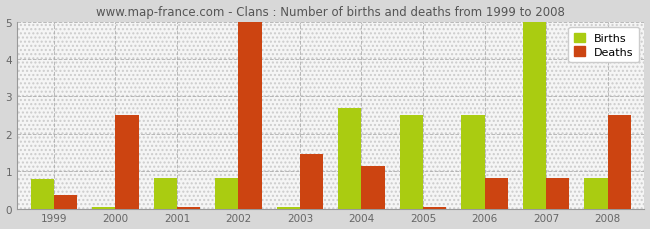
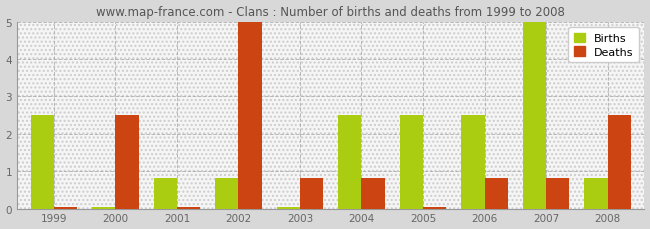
Births/1999: 0.80 -> 2.50
Deaths/1999: 0.35 -> 0.05
Deaths/2003: 1.45 -> 0.83
Births/2004: 2.70 -> 2.50
Deaths/2004: 1.15 -> 0.83
